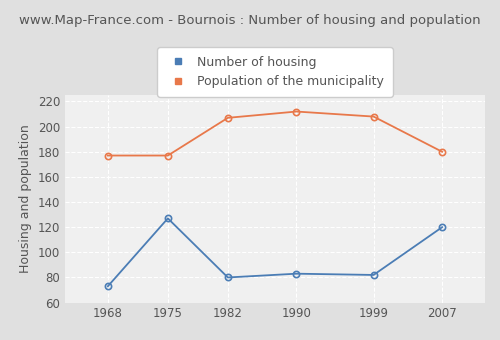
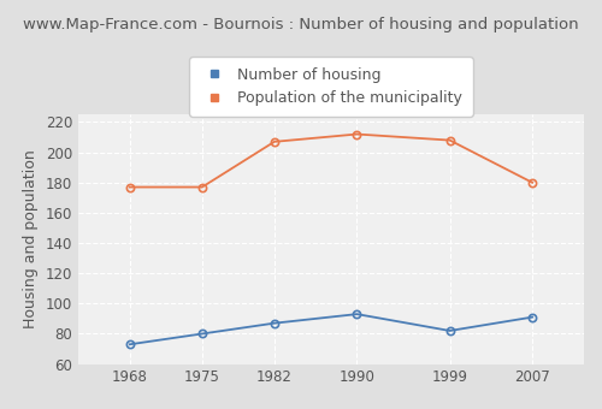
Number of housing/1975: 127 -> 80
Number of housing/1982: 80 -> 87
Number of housing/1990: 83 -> 93
Number of housing/2007: 120 -> 91
